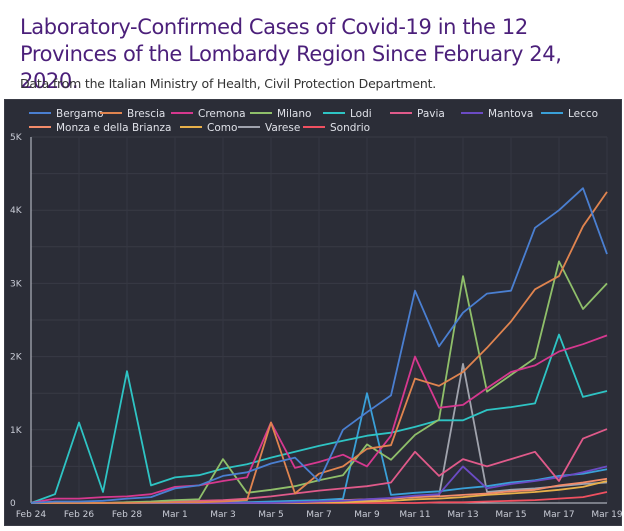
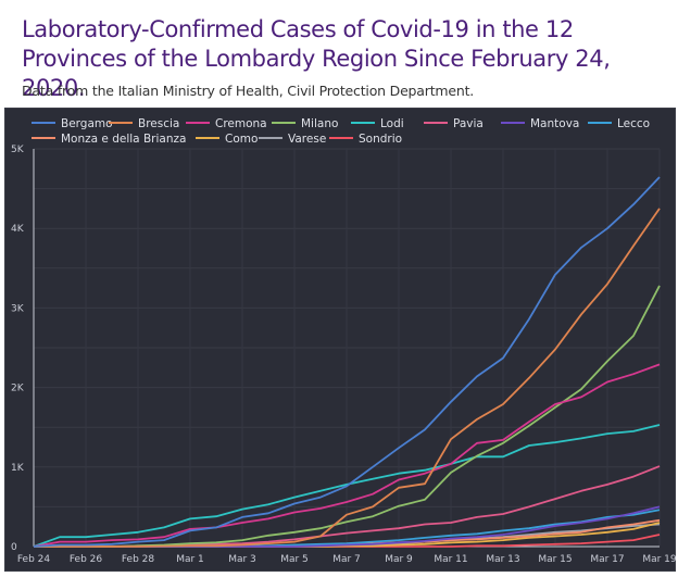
Lodi/Feb 26: 1.1K -> 0.1K
Lodi/Feb 28: 1.8K -> 0.2K
Milano/Mar 3: 0.6K -> 0.1K
Brescia/Mar 5: 1.1K -> 0.1K
Cremona/Mar 5: 1.1K -> 0.4K
Bergamo/Mar 7: 0.3K -> 0.8K
Cremona/Mar 9: 0.5K -> 0.8K
Milano/Mar 9: 0.8K -> 0.5K
Lecco/Mar 9: 1.5K -> 0.1K
Bergamo/Mar 11: 2.9K -> 1.8K
Brescia/Mar 11: 1.7K -> 1.4K
Cremona/Mar 11: 2.0K -> 1.0K
Pavia/Mar 11: 0.7K -> 0.3K
Bergamo/Mar 13: 2.6K -> 2.4K
Milano/Mar 13: 3.1K -> 1.3K
Pavia/Mar 13: 0.6K -> 0.4K
Mantova/Mar 13: 0.5K -> 0.2K
Varese/Mar 13: 1.9K -> 0.1K
Bergamo/Mar 15: 2.9K -> 3.4K
Brescia/Mar 17: 3.1K -> 3.3K
Milano/Mar 17: 3.3K -> 2.3K
Lodi/Mar 17: 2.3K -> 1.4K
Pavia/Mar 17: 0.3K -> 0.8K
Bergamo/Mar 19: 3.4K -> 4.6K
Milano/Mar 19: 3.0K -> 3.3K
